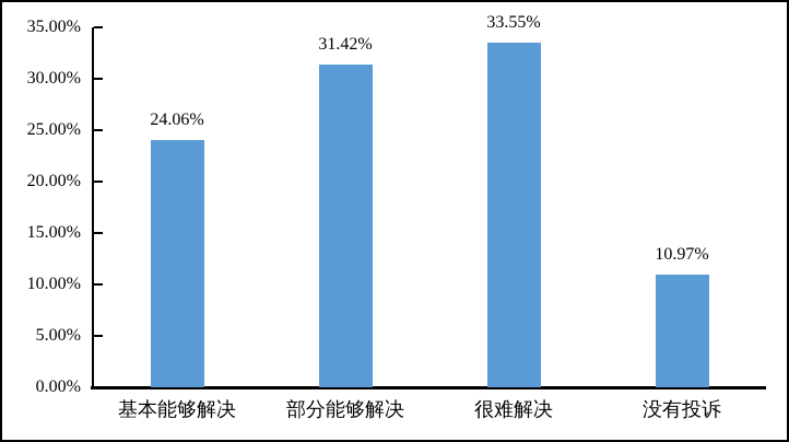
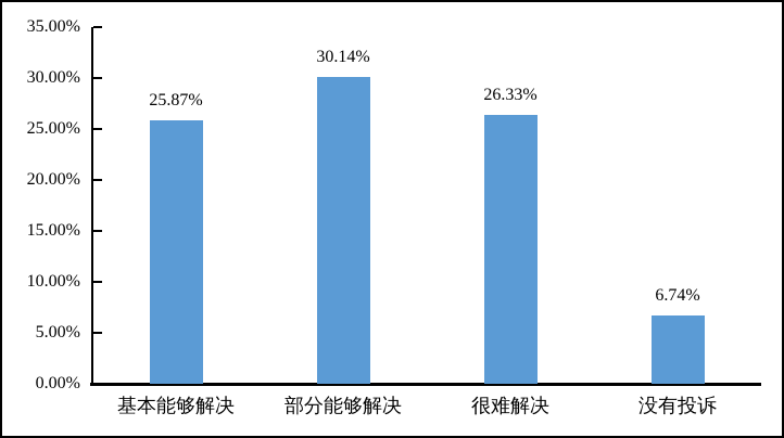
基本能够解决: 24.06% -> 25.87%
部分能够解决: 31.42% -> 30.14%
很难解决: 33.55% -> 26.33%
没有投诉: 10.97% -> 6.74%
